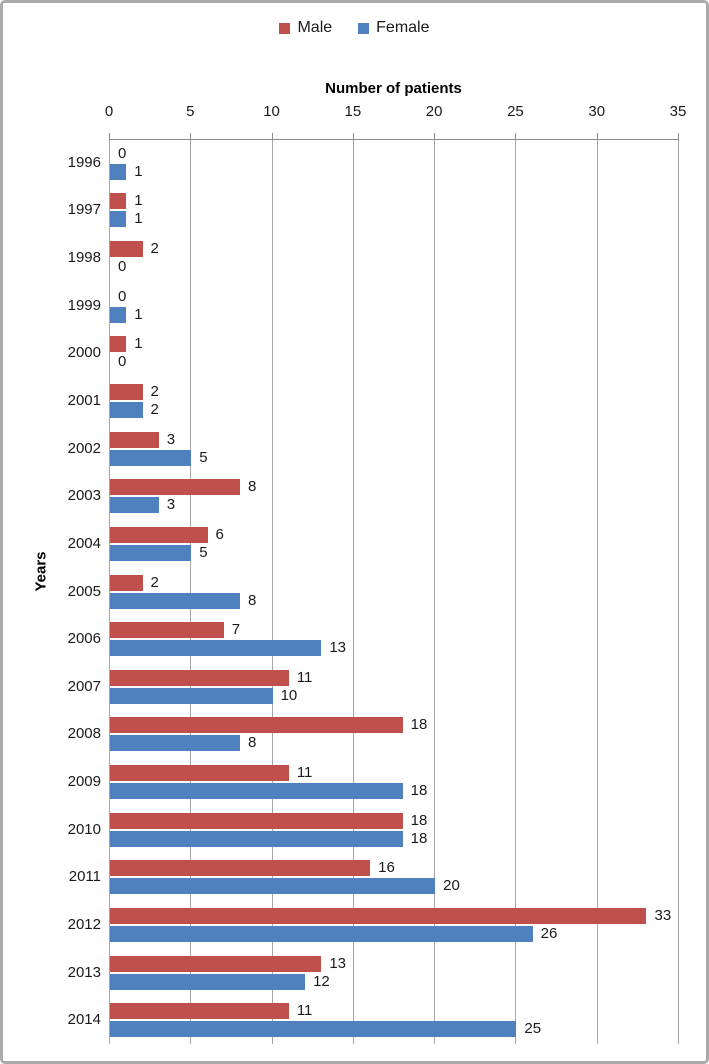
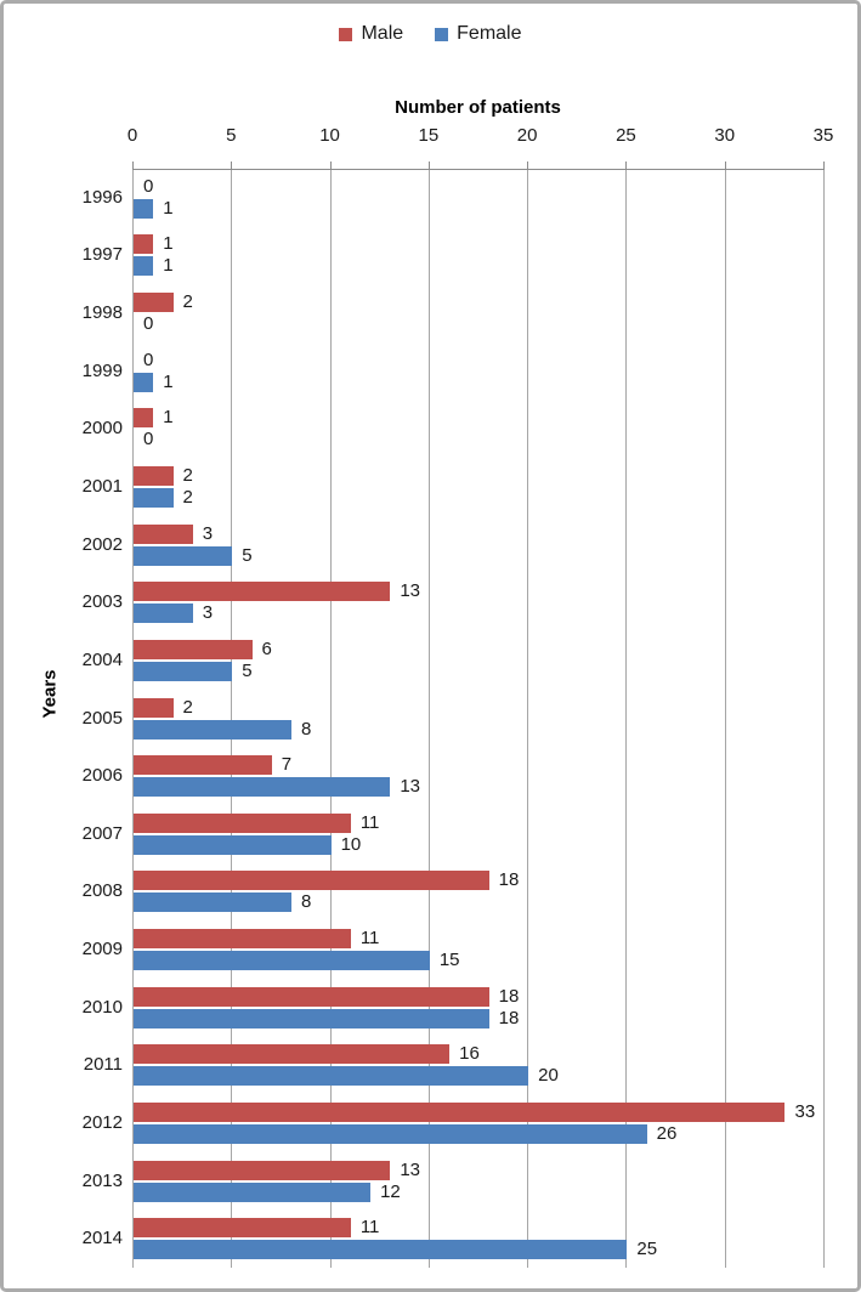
Male/2003: 8 -> 13
Female/2009: 18 -> 15
